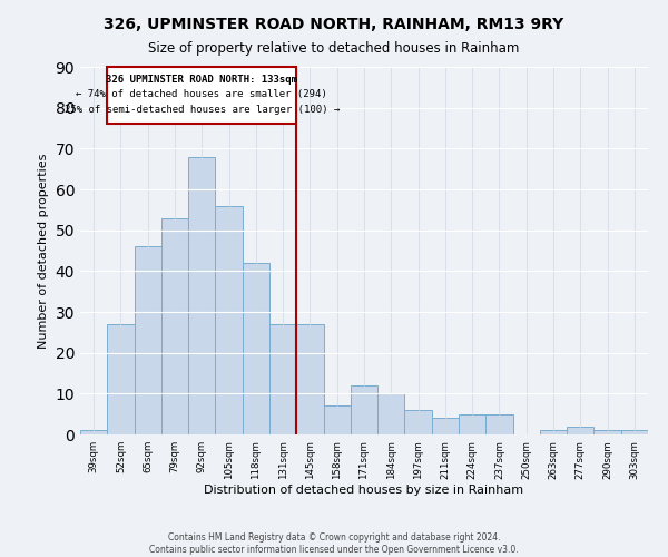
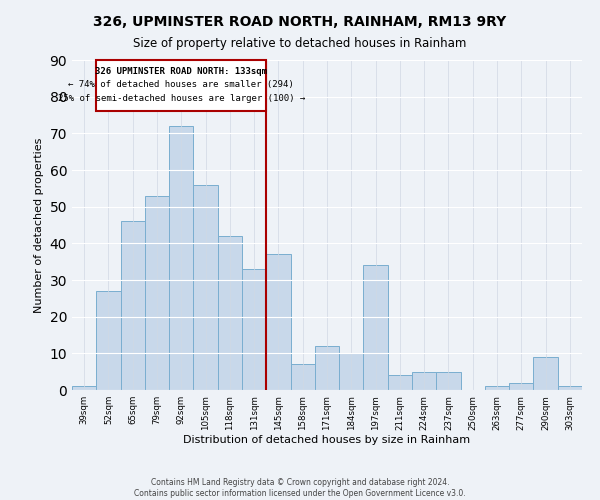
92sqm: 68 -> 72
131sqm: 27 -> 33
145sqm: 27 -> 37
197sqm: 6 -> 34
290sqm: 1 -> 9
